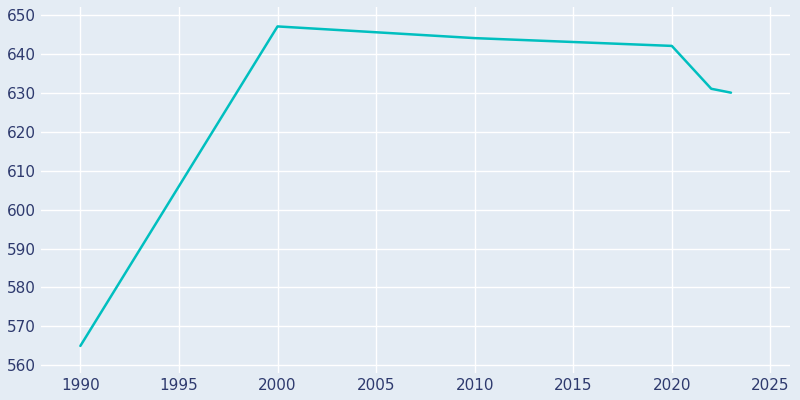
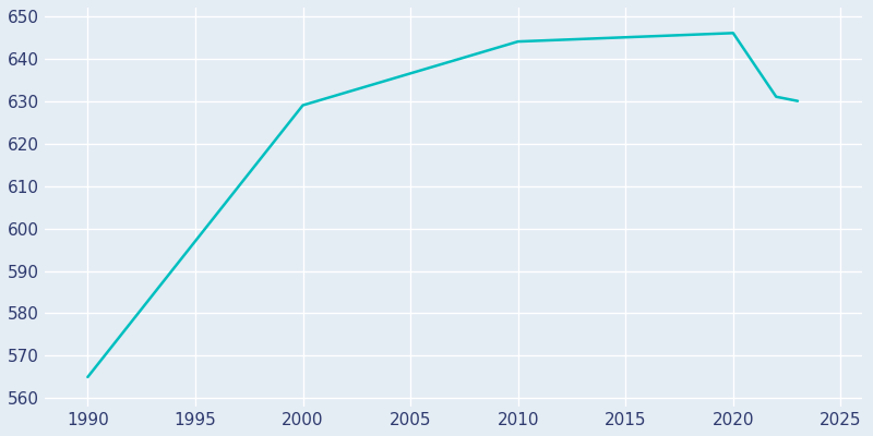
2000: 647 -> 629
2020: 642 -> 646
